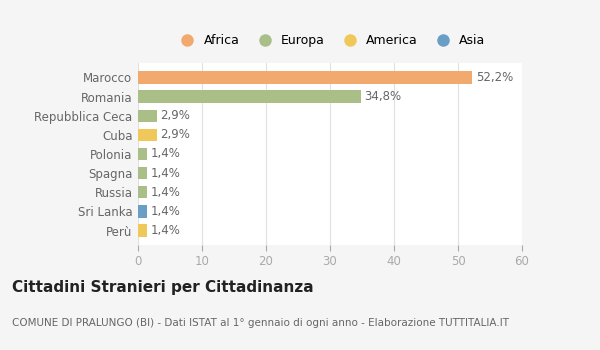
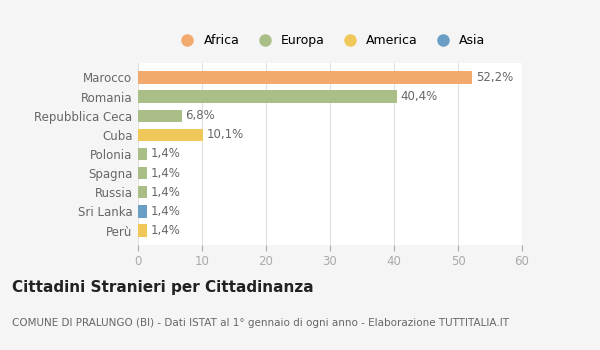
Romania: 34,8% -> 40,4%
Repubblica Ceca: 2,9% -> 6,8%
Cuba: 2,9% -> 10,1%
